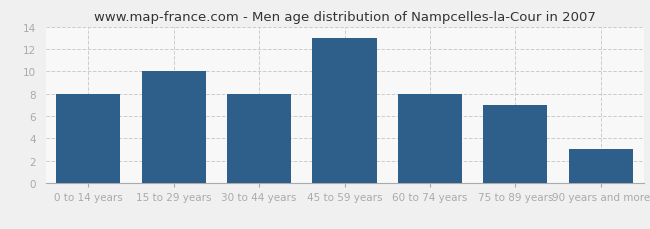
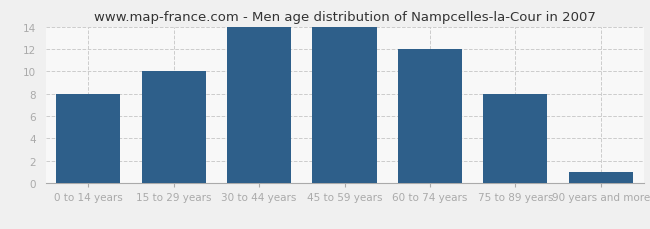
30 to 44 years: 8 -> 14
45 to 59 years: 13 -> 14
60 to 74 years: 8 -> 12
75 to 89 years: 7 -> 8
90 years and more: 3 -> 1
